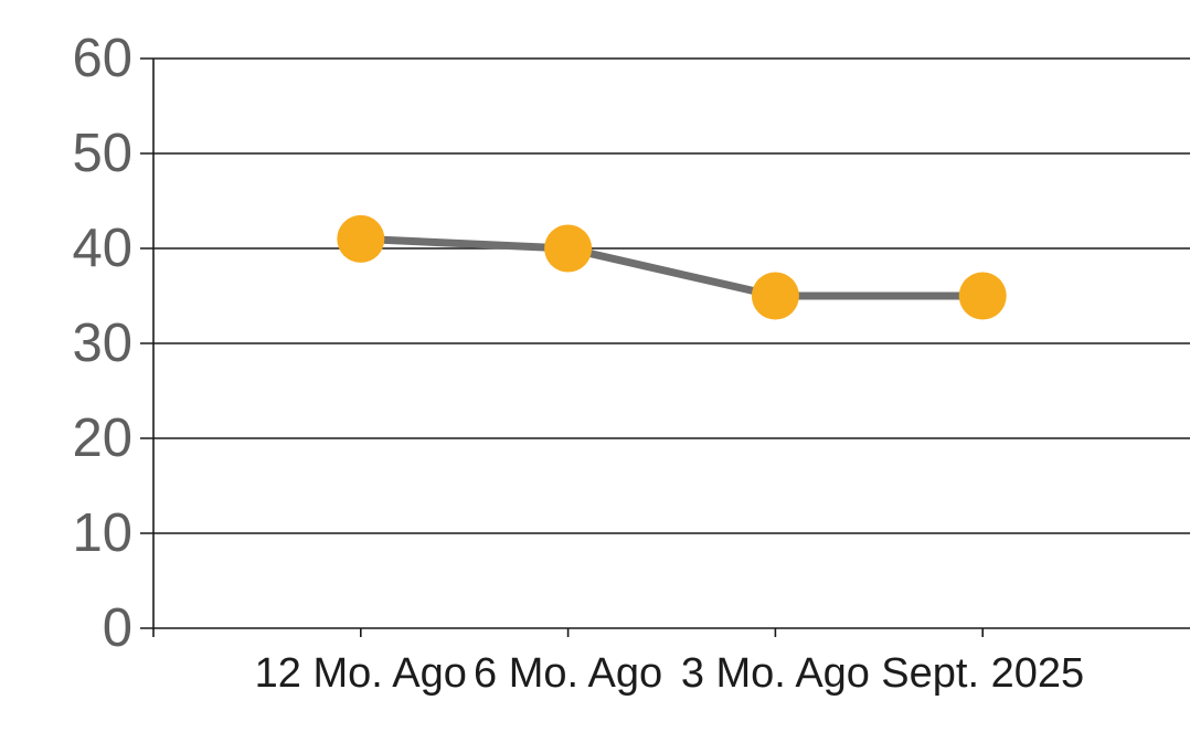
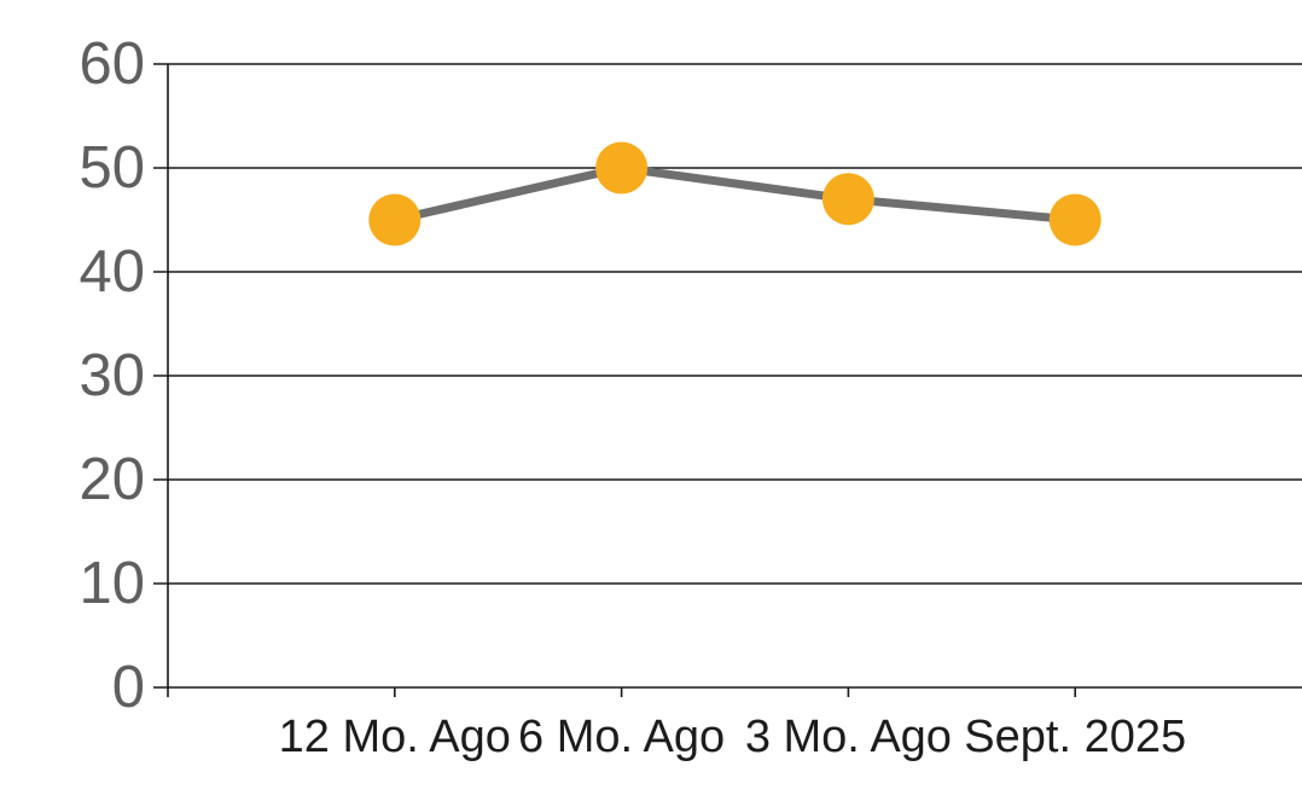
12 Mo. Ago: 41 -> 45
6 Mo. Ago: 40 -> 50
3 Mo. Ago: 35 -> 47
Sept. 2025: 35 -> 45
